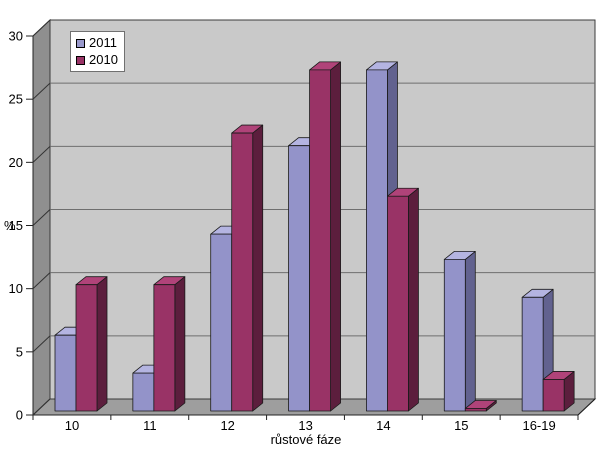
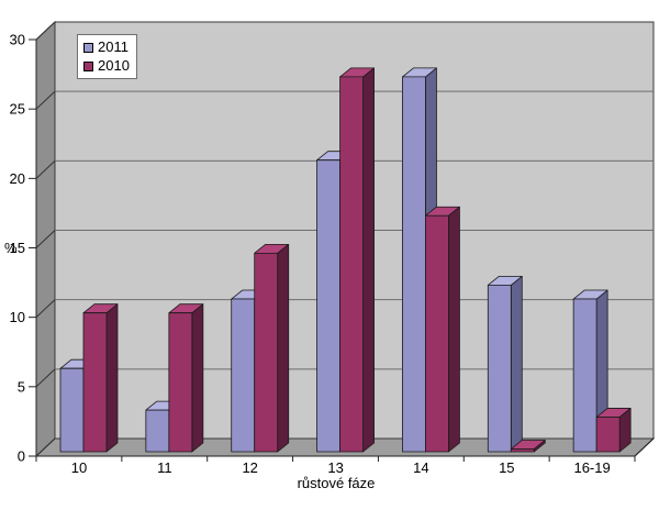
2011/12: 14 -> 11
2010/12: 22.0 -> 14.3
2011/16-19: 9 -> 11
